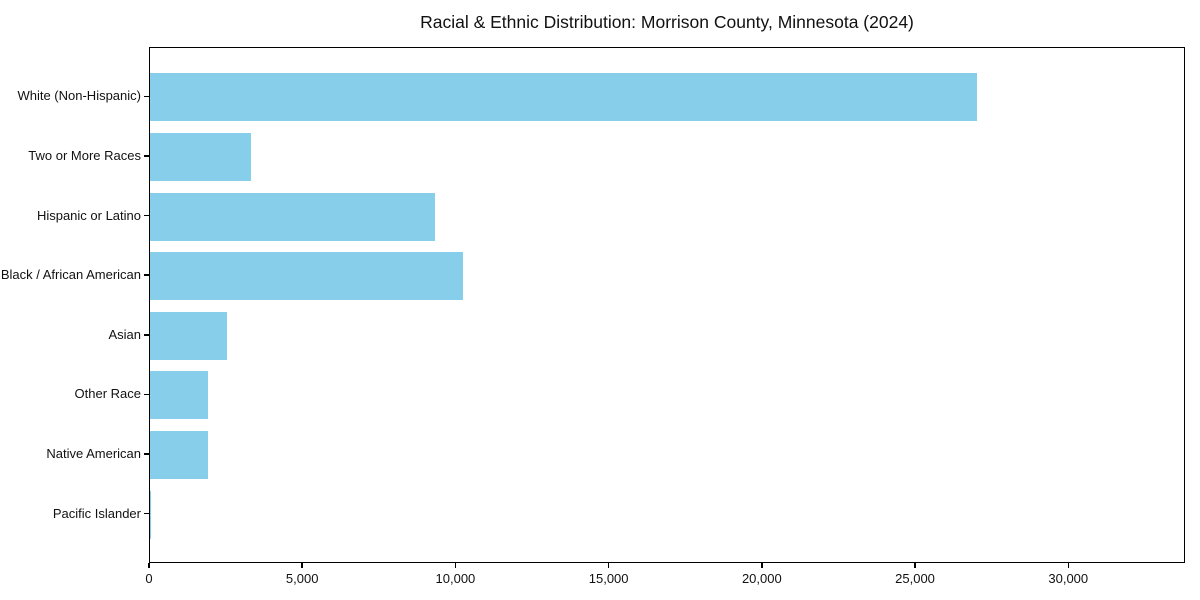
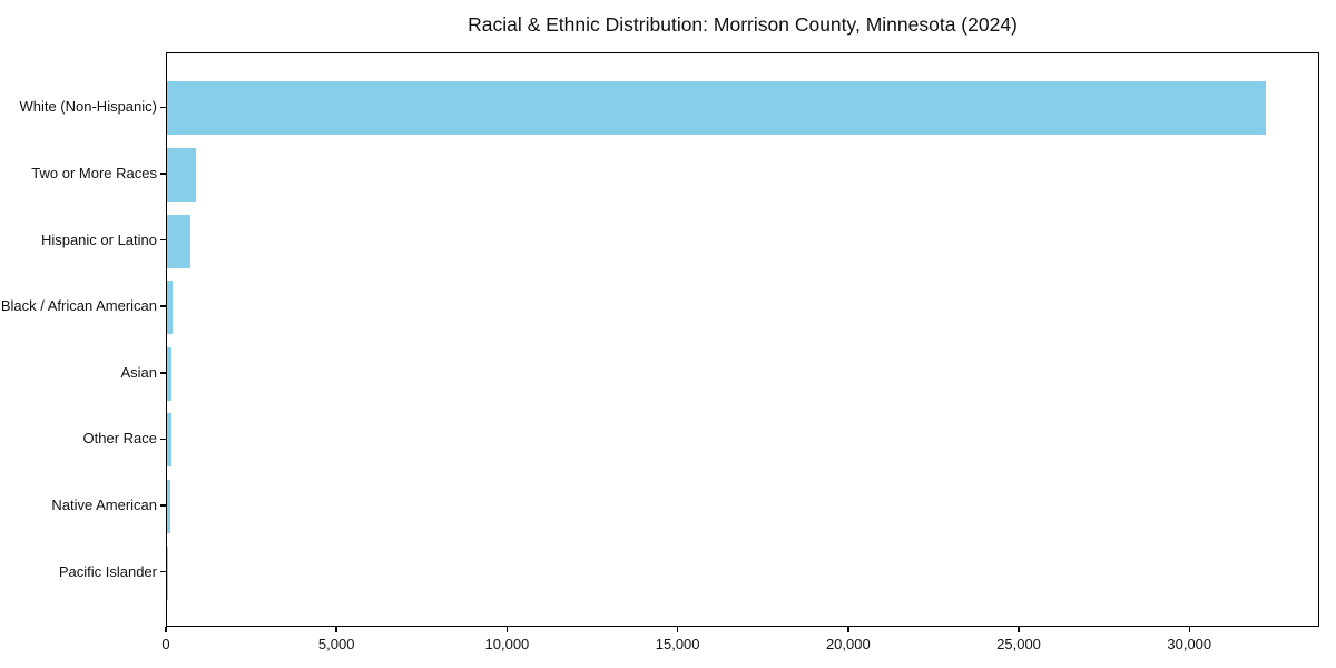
White (Non-Hispanic): 27000 -> 32200
Two or More Races: 3300 -> 800
Hispanic or Latino: 9300 -> 700
Black / African American: 10200 -> 200
Asian: 2500 -> 100
Other Race: 1900 -> 100
Native American: 1900 -> 100
